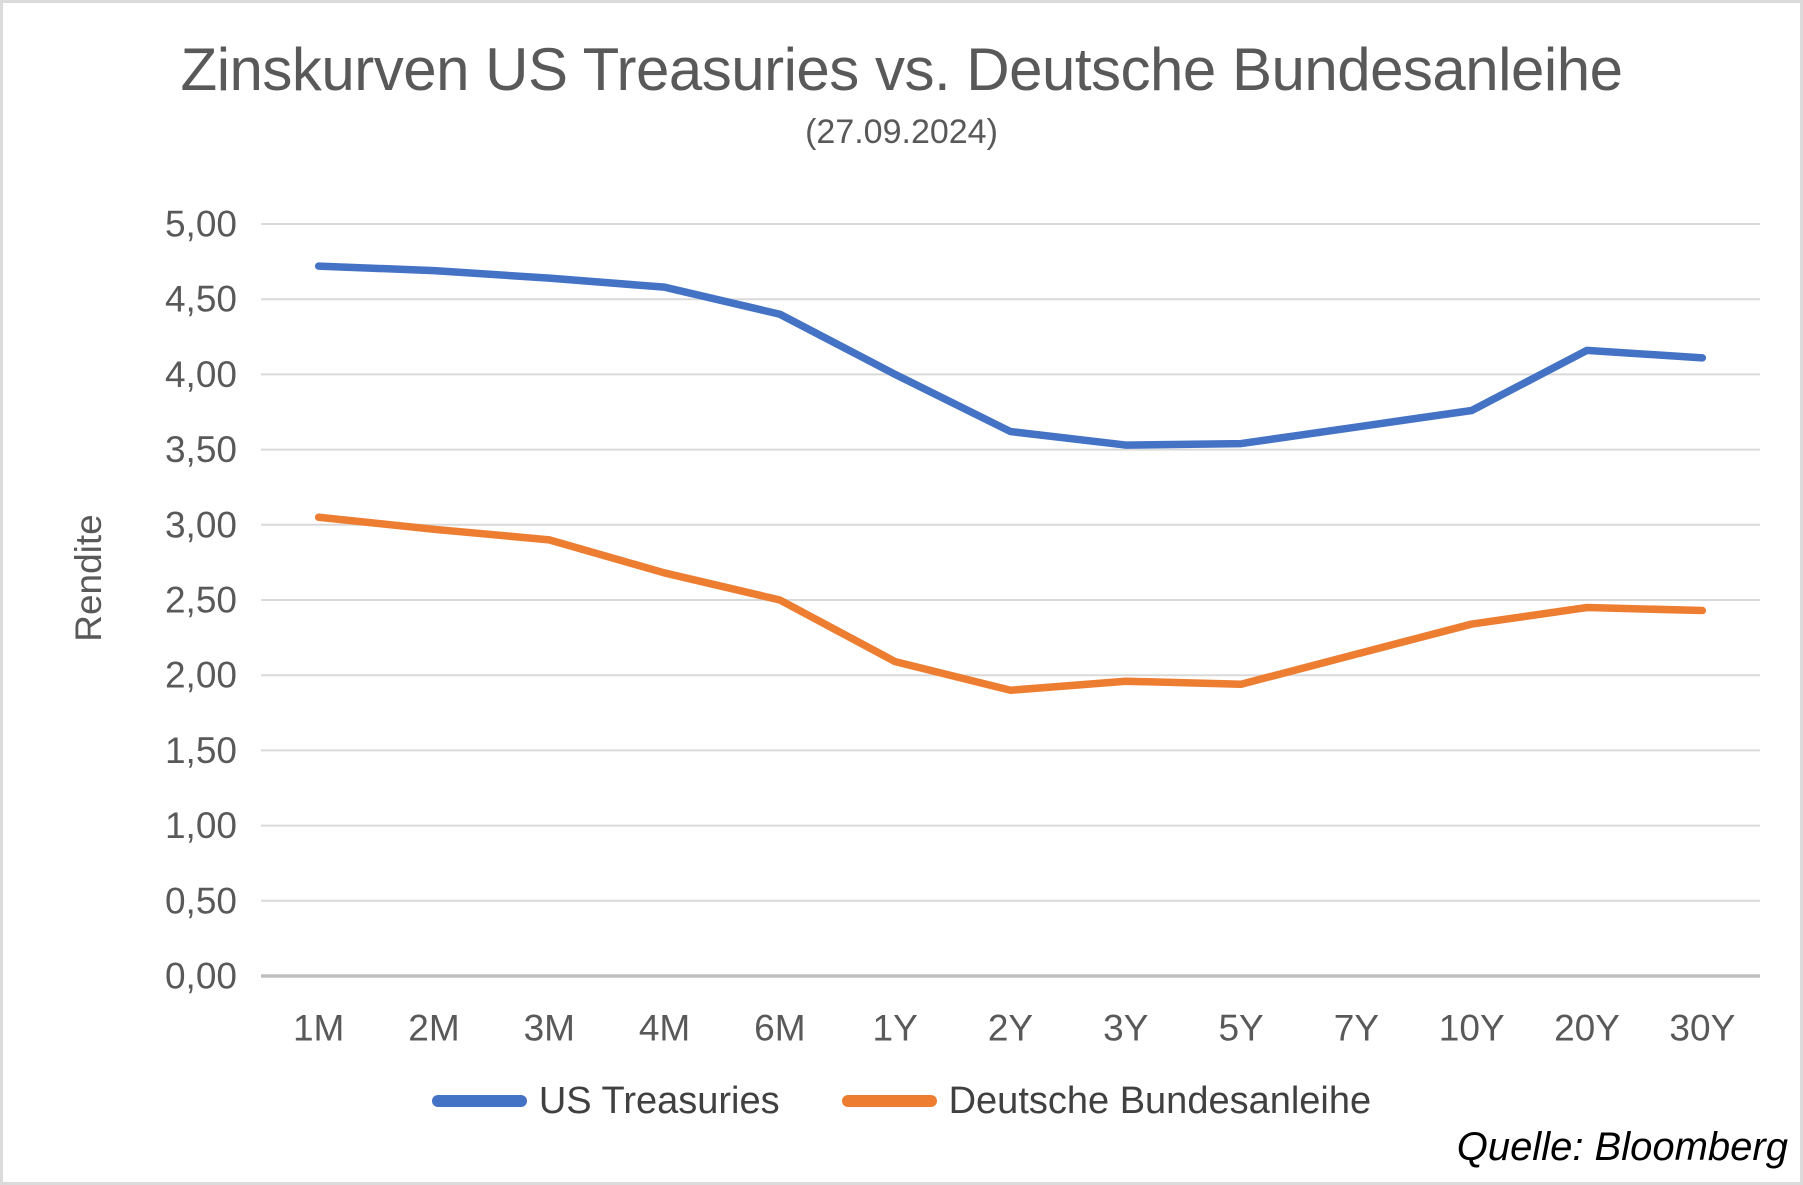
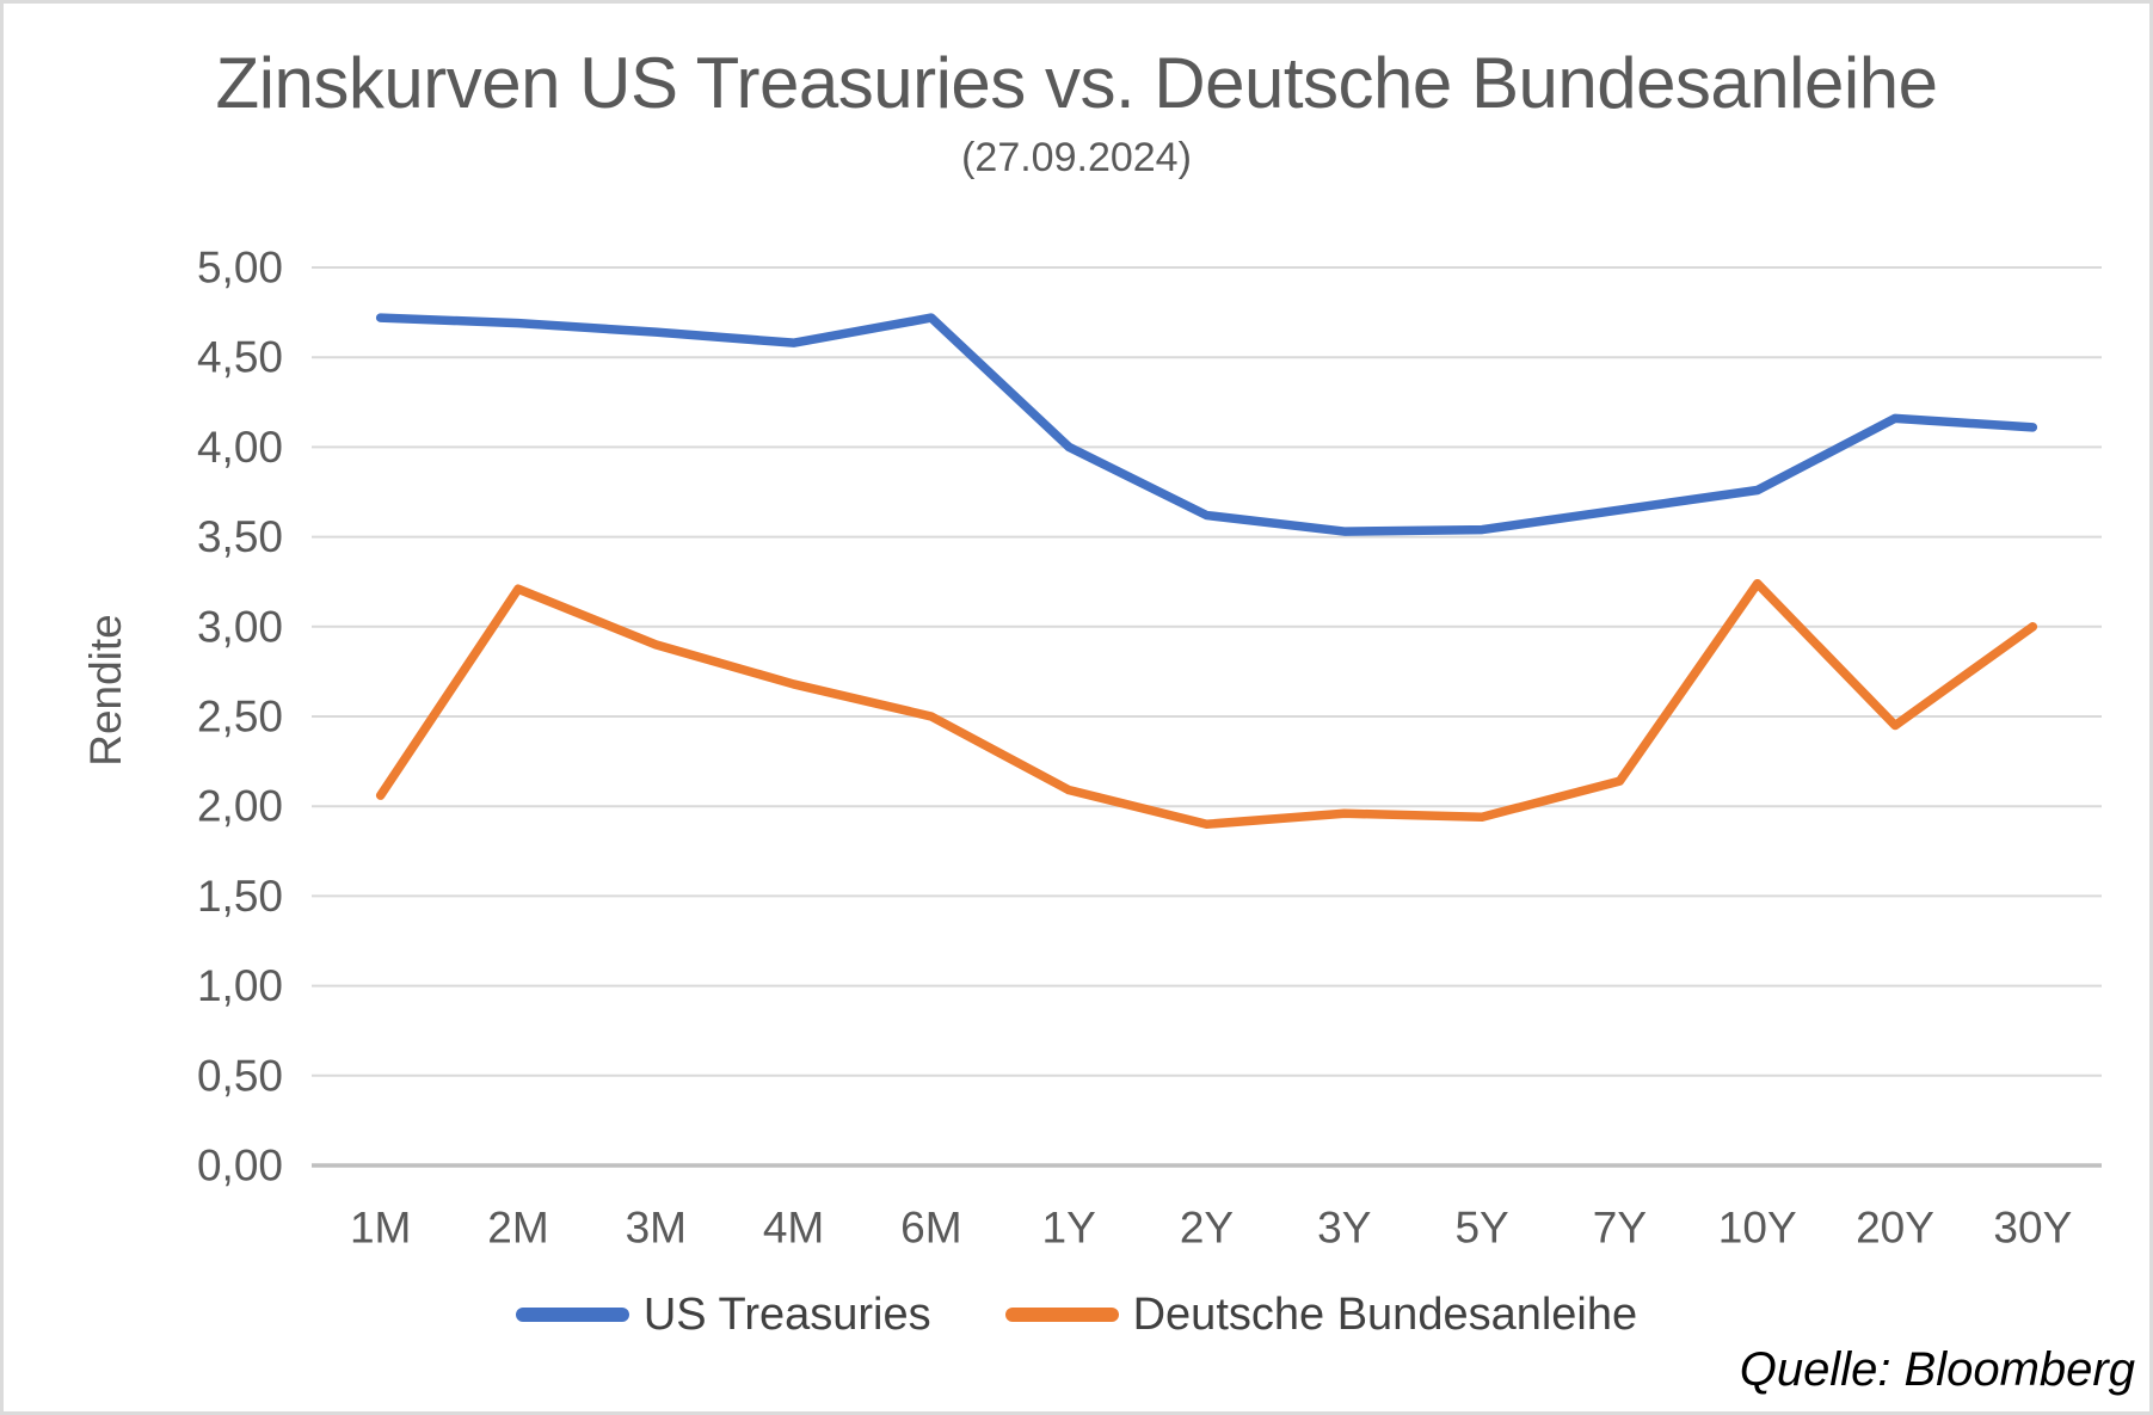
Deutsche Bundesanleihe/1M: 3,05 -> 2,06
Deutsche Bundesanleihe/2M: 2,97 -> 3,21
US Treasuries/6M: 4,40 -> 4,72
Deutsche Bundesanleihe/10Y: 2,34 -> 3,24
Deutsche Bundesanleihe/30Y: 2,43 -> 3,00
